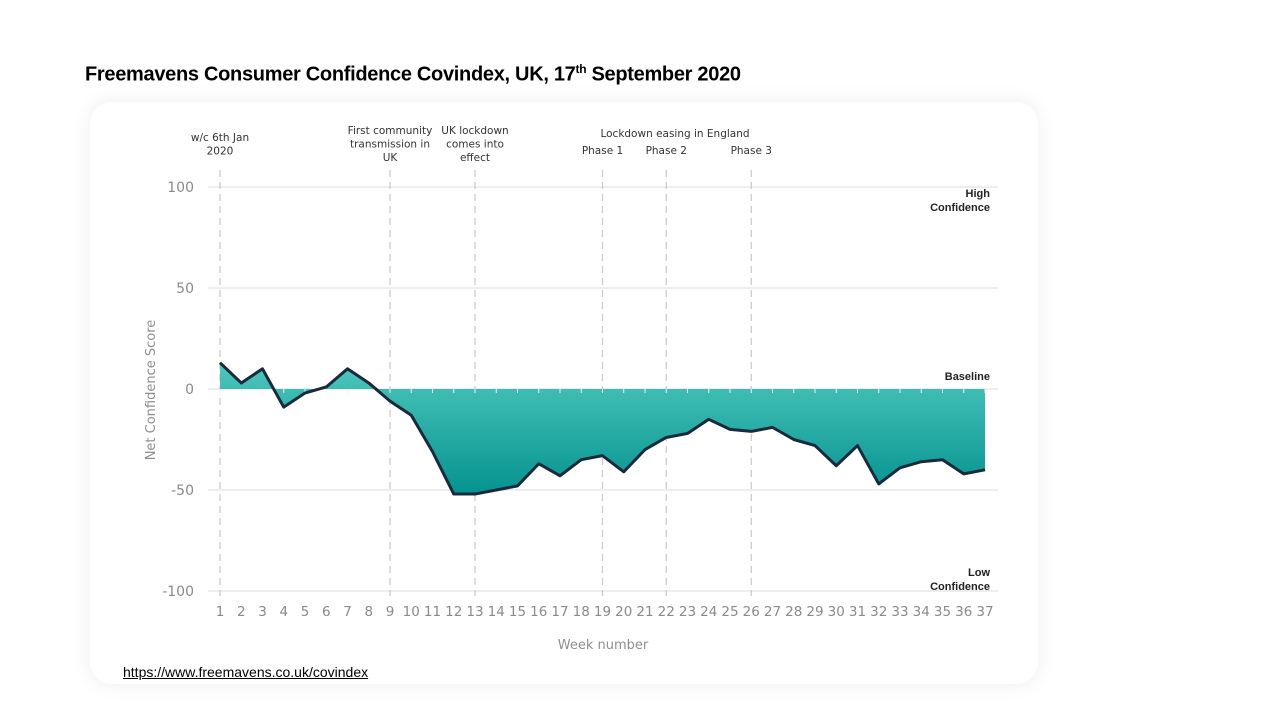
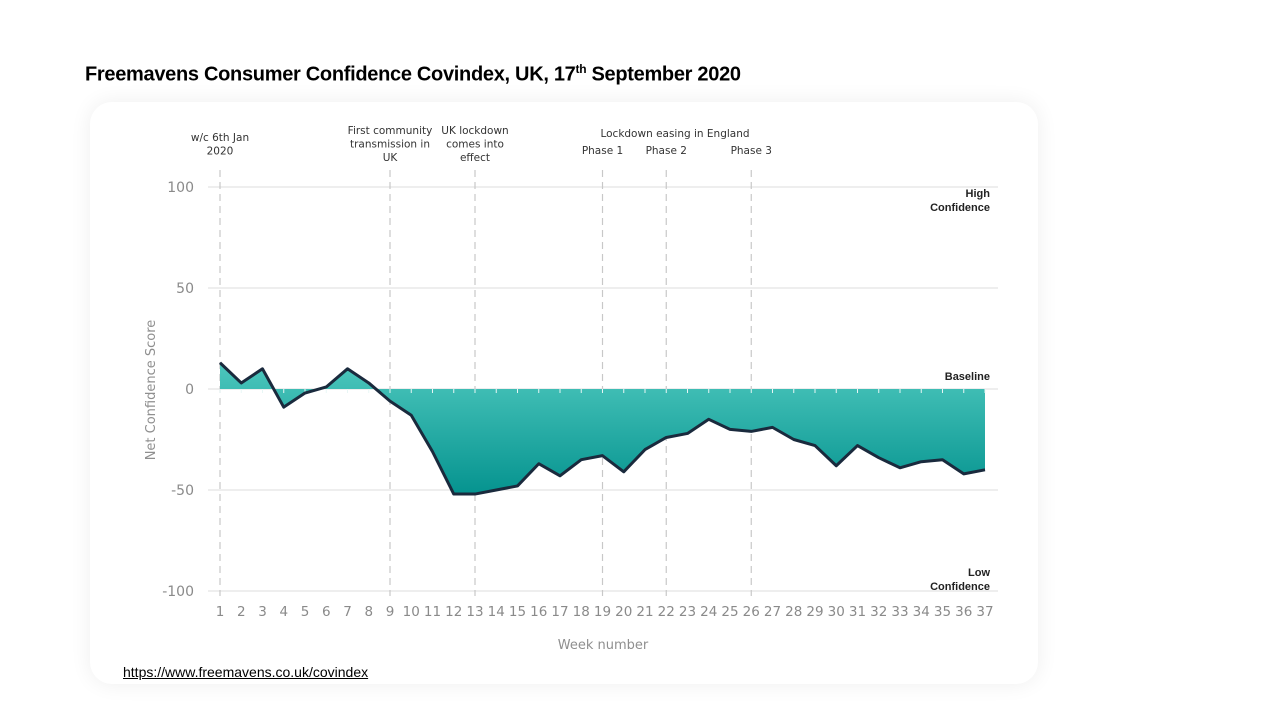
32: -47 -> -34
